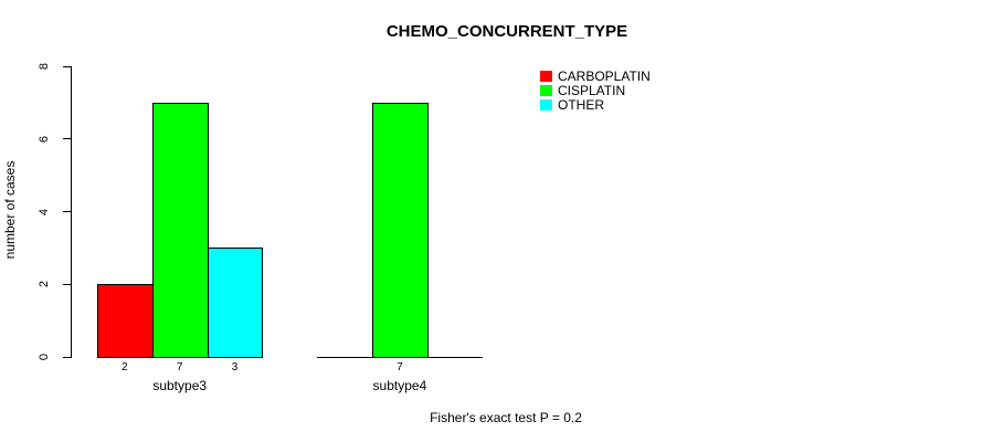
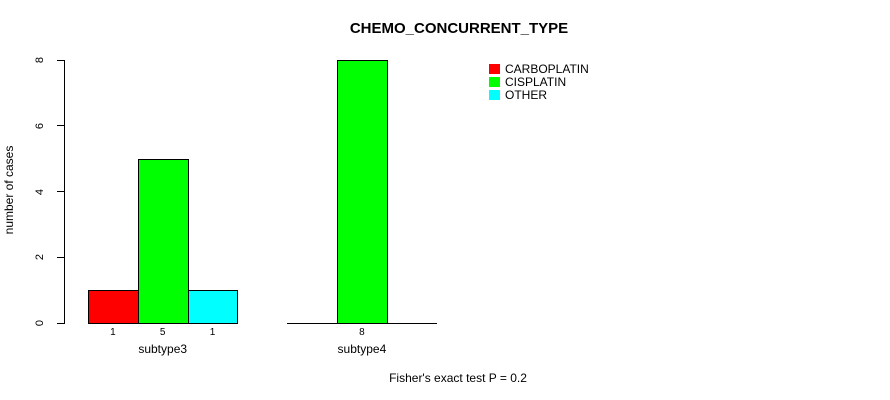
CARBOPLATIN/subtype3: 2 -> 1
CISPLATIN/subtype3: 7 -> 5
OTHER/subtype3: 3 -> 1
CISPLATIN/subtype4: 7 -> 8
